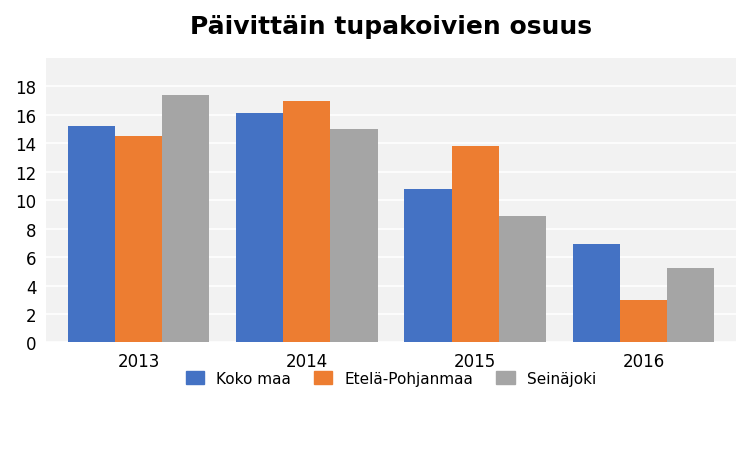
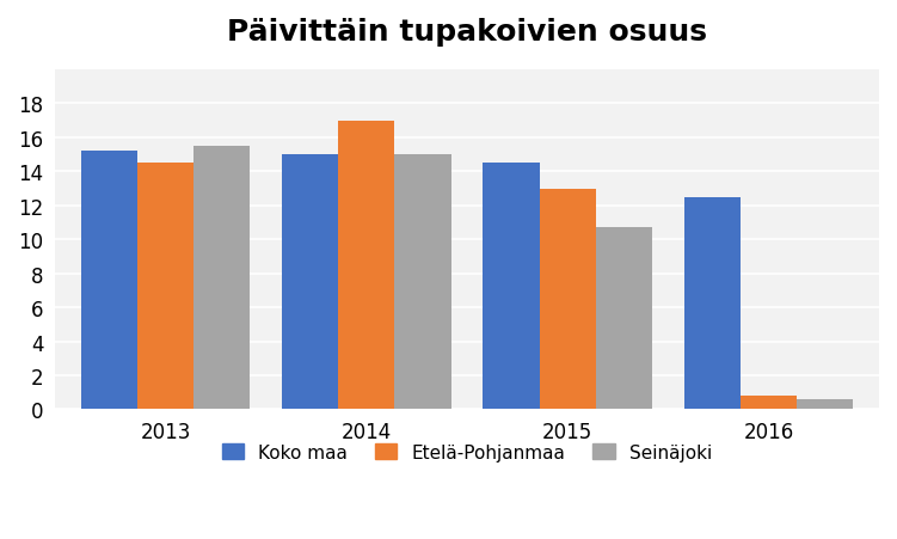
Seinäjoki/2013: 17.4 -> 15.5
Koko maa/2014: 16.1 -> 15.0
Koko maa/2015: 10.8 -> 14.5
Etelä-Pohjanmaa/2015: 13.8 -> 13.0
Seinäjoki/2015: 8.9 -> 10.7
Koko maa/2016: 6.9 -> 12.5
Etelä-Pohjanmaa/2016: 3.0 -> 0.8
Seinäjoki/2016: 5.2 -> 0.6
